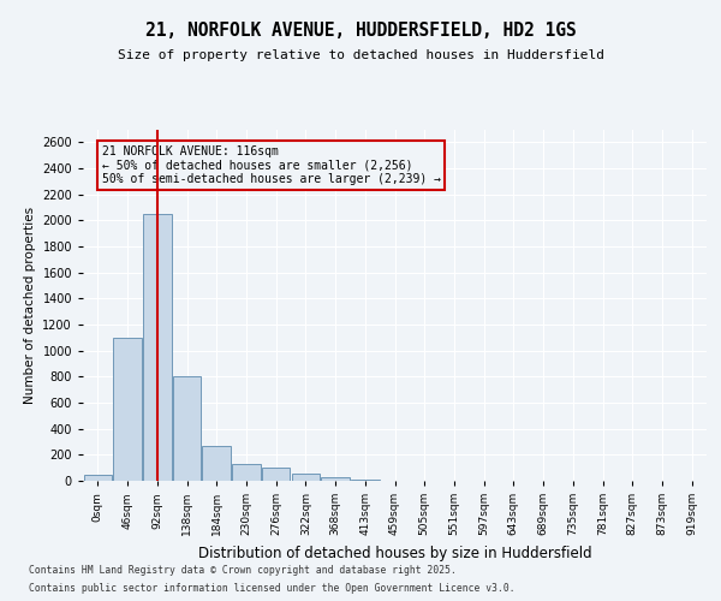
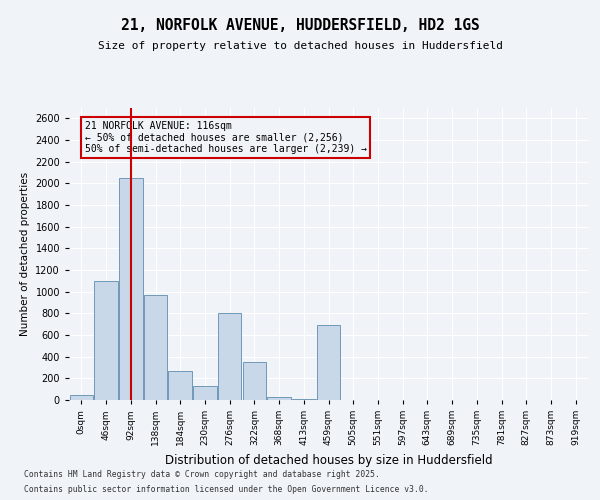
138sqm: 800 -> 970
276sqm: 100 -> 800
322sqm: 60 -> 350
459sqm: 0 -> 690
